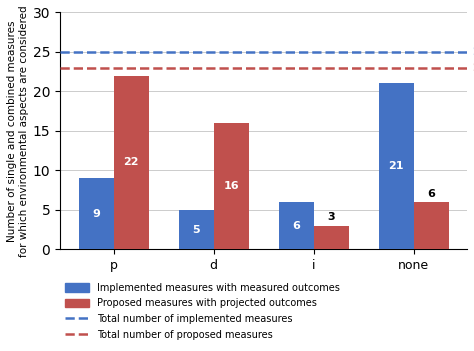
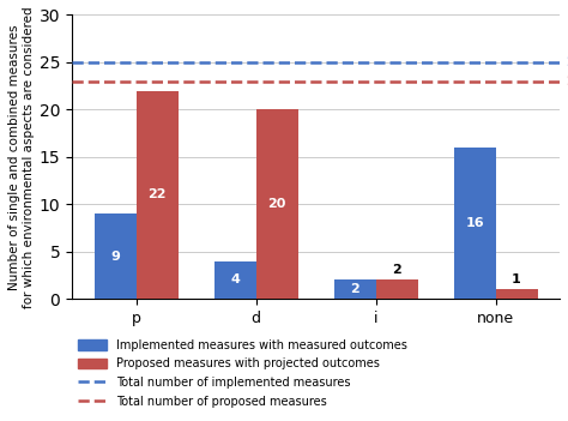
Implemented measures with measured outcomes/d: 5 -> 4
Proposed measures with projected outcomes/d: 16 -> 20
Implemented measures with measured outcomes/i: 6 -> 2
Proposed measures with projected outcomes/i: 3 -> 2
Implemented measures with measured outcomes/none: 21 -> 16
Proposed measures with projected outcomes/none: 6 -> 1
